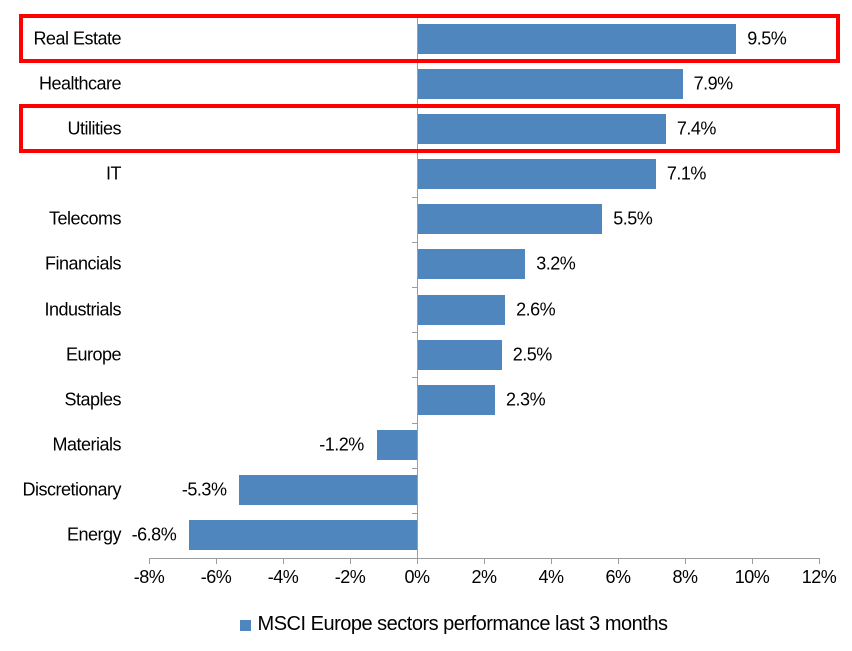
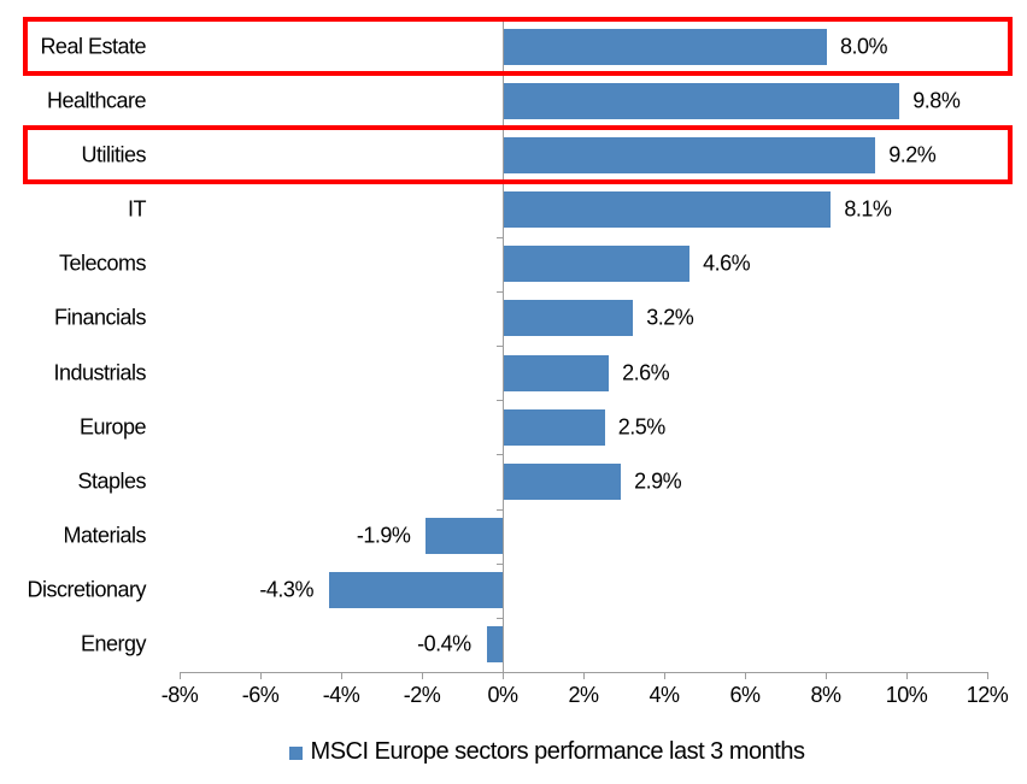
Real Estate: 9.5% -> 8.0%
Healthcare: 7.9% -> 9.8%
Utilities: 7.4% -> 9.2%
IT: 7.1% -> 8.1%
Telecoms: 5.5% -> 4.6%
Staples: 2.3% -> 2.9%
Materials: -1.2% -> -1.9%
Discretionary: -5.3% -> -4.3%
Energy: -6.8% -> -0.4%
